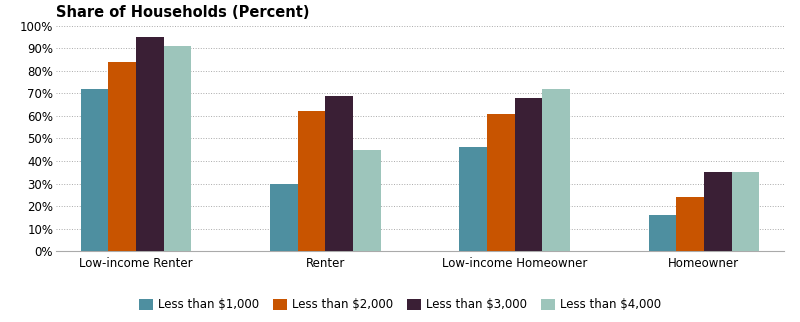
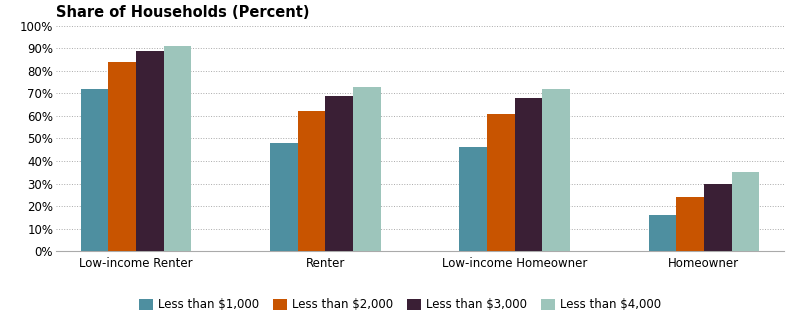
Less than $3,000/Low-income Renter: 95% -> 89%
Less than $1,000/Renter: 30% -> 48%
Less than $4,000/Renter: 45% -> 73%
Less than $3,000/Homeowner: 35% -> 30%
